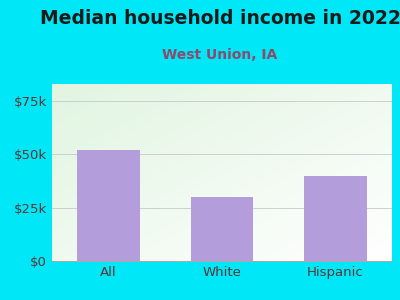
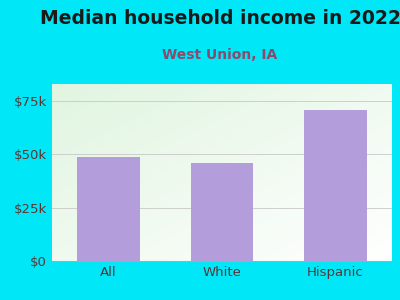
All: $52k -> $49k
White: $30k -> $46k
Hispanic: $40k -> $71k
